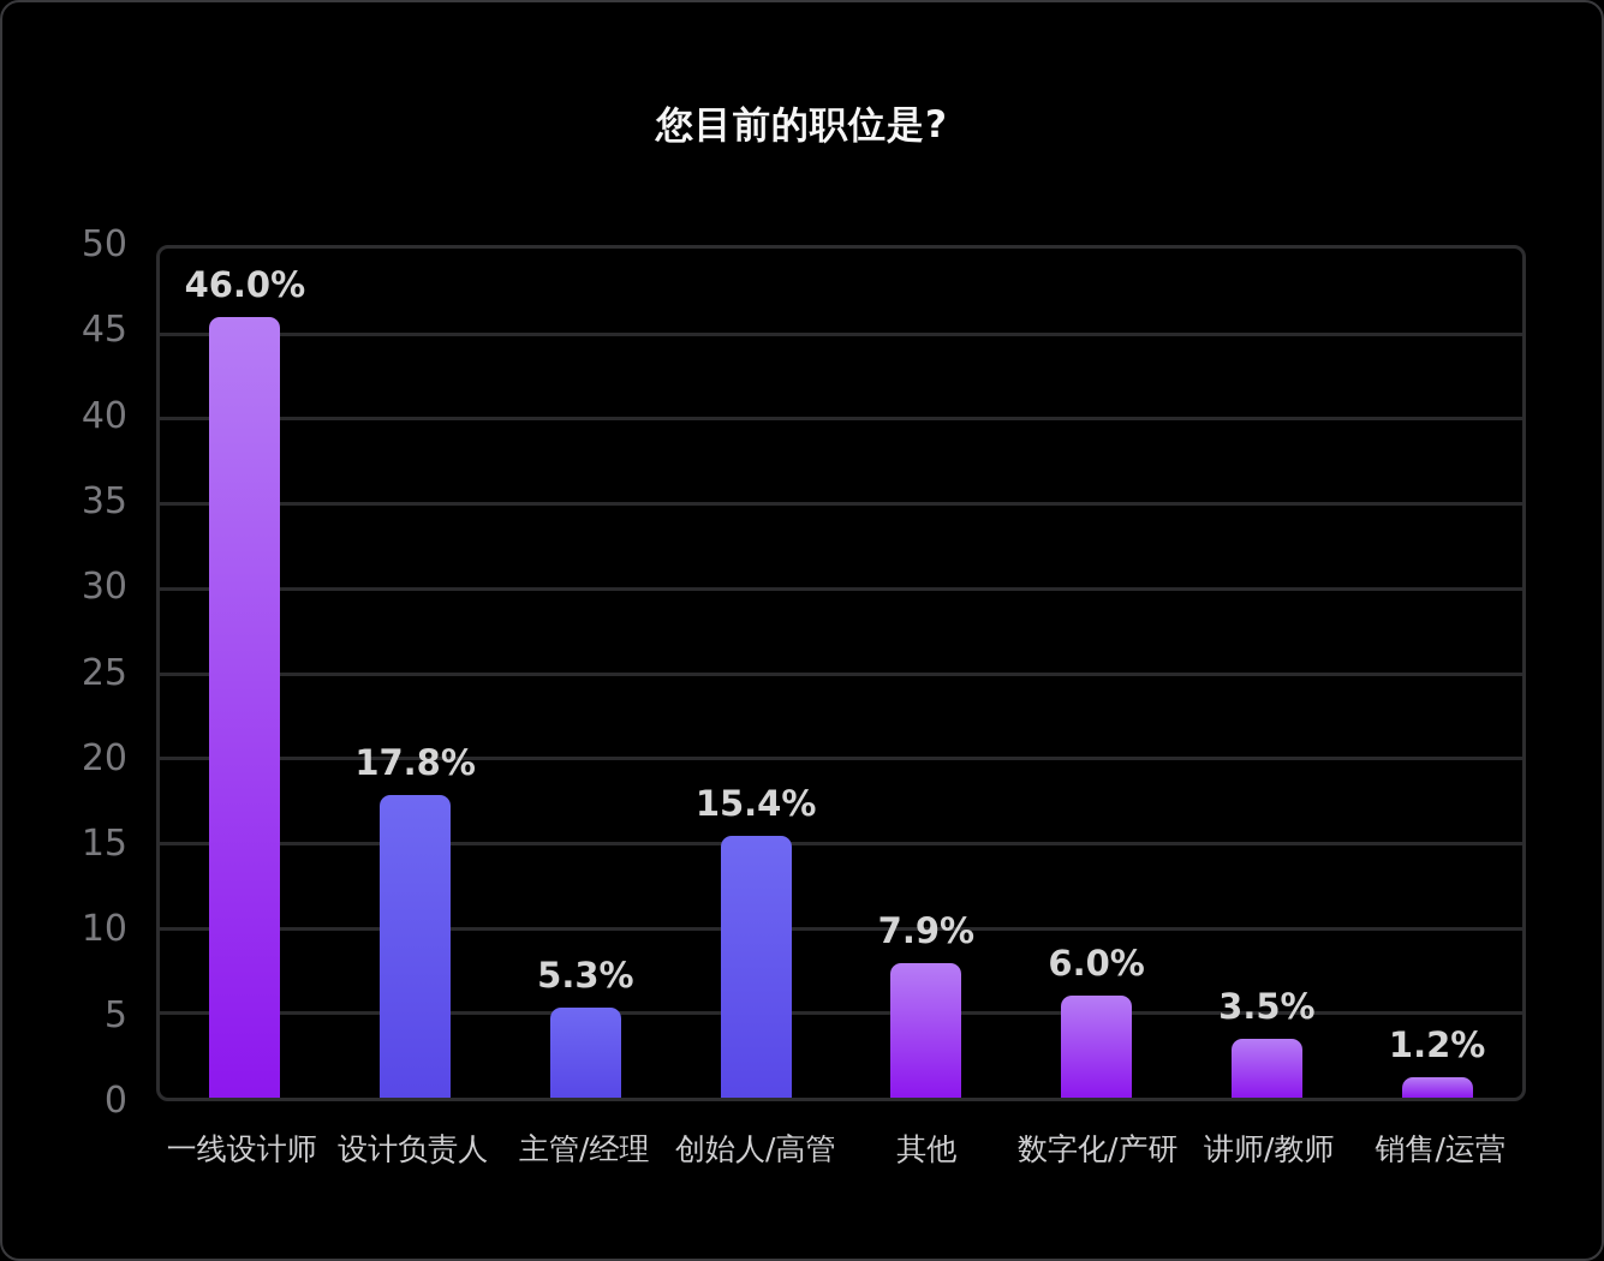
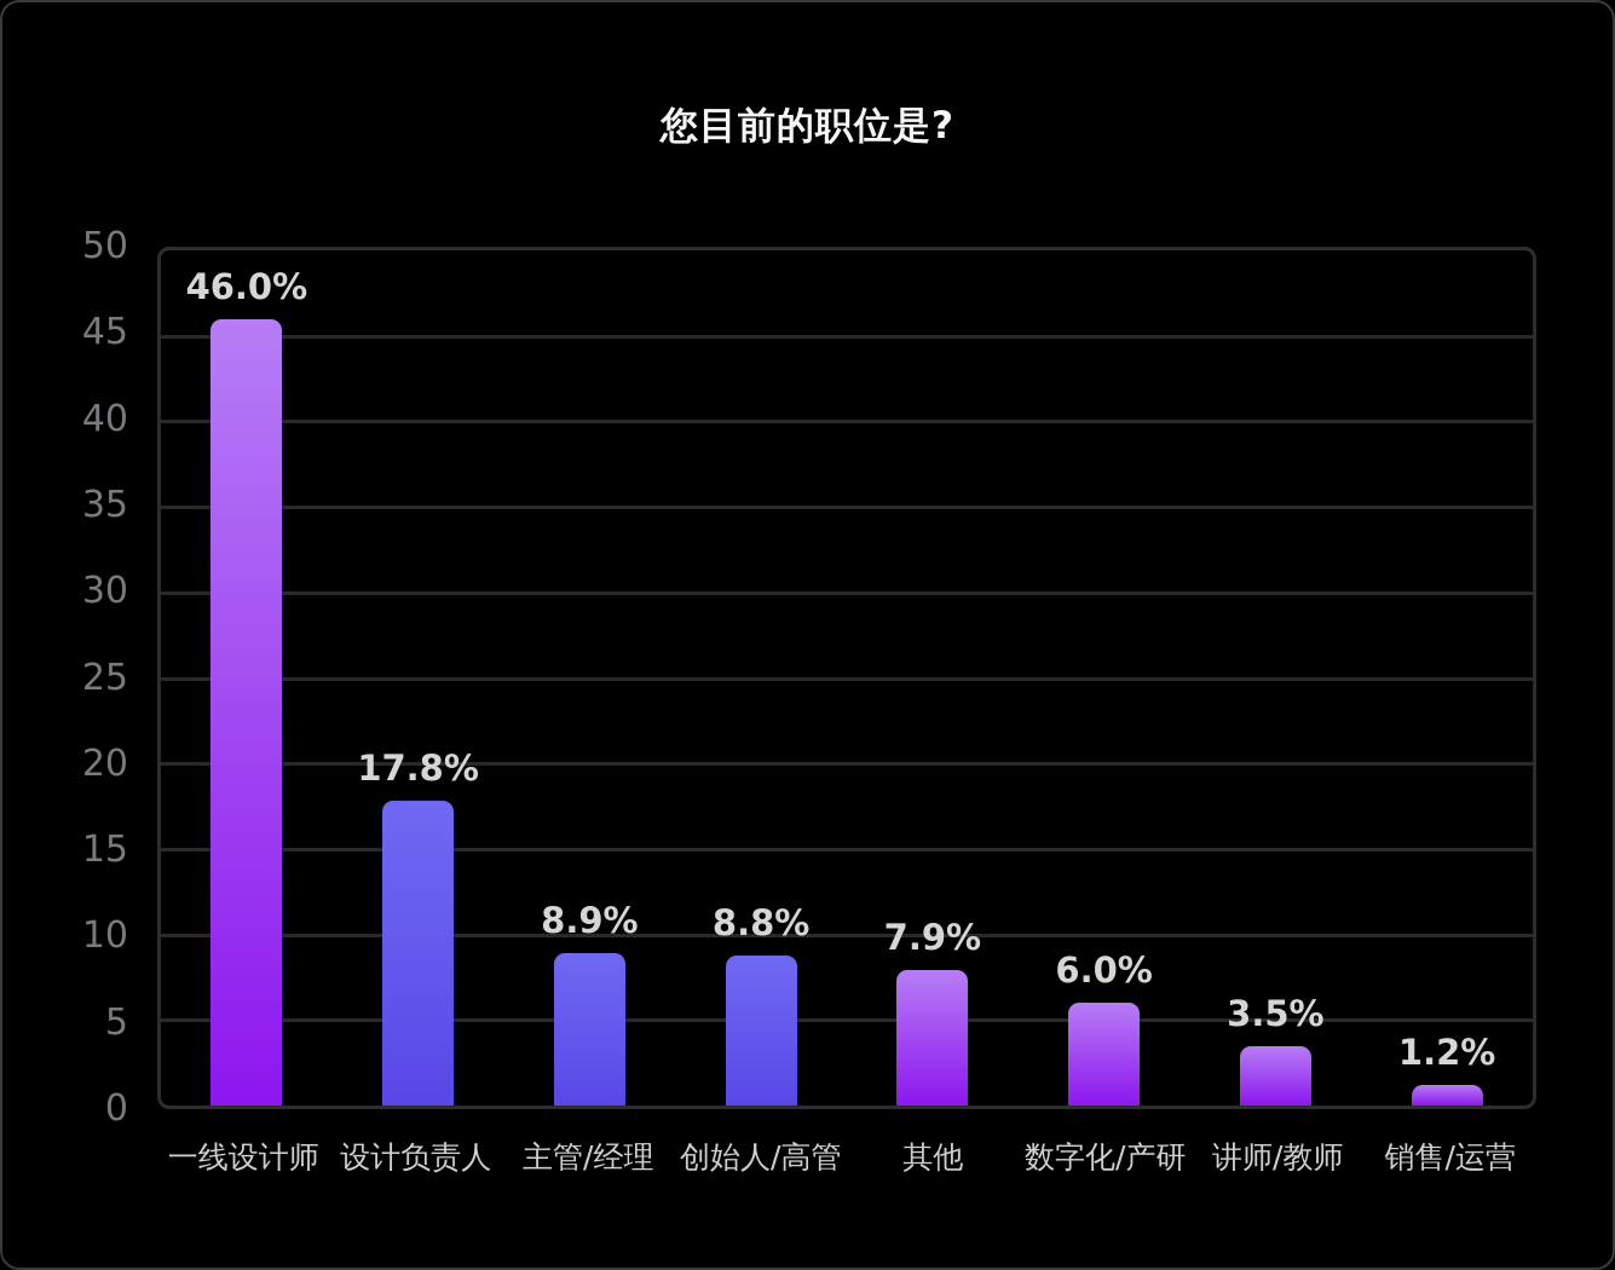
主管/经理: 5.3% -> 8.9%
创始人/高管: 15.4% -> 8.8%
